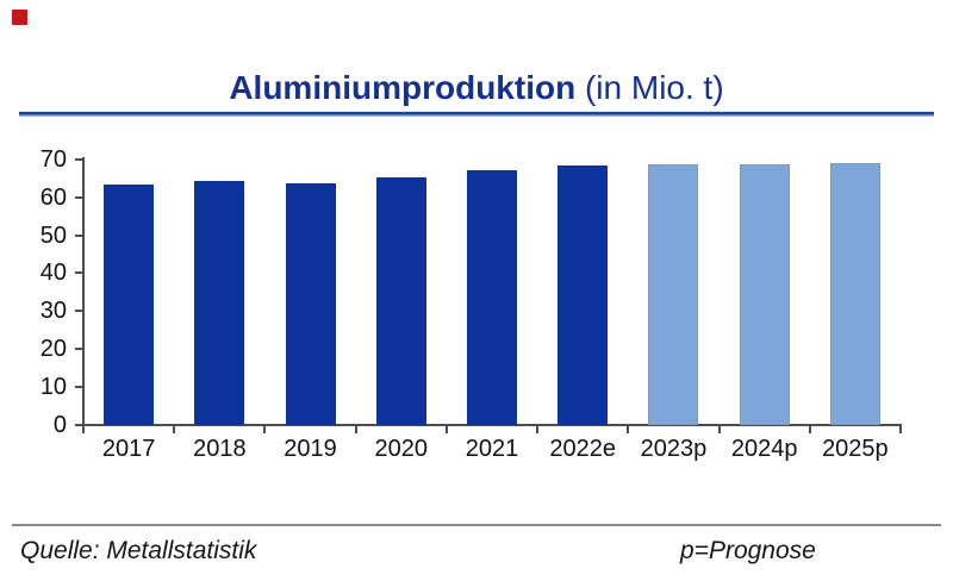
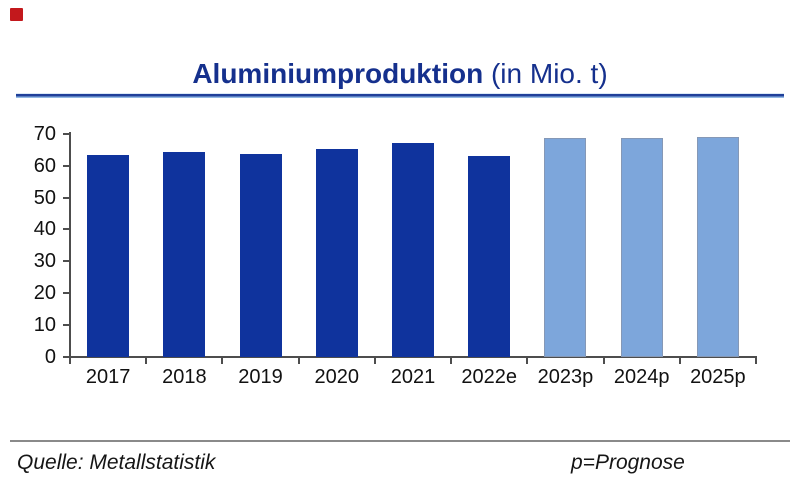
2022e: 68 -> 63
